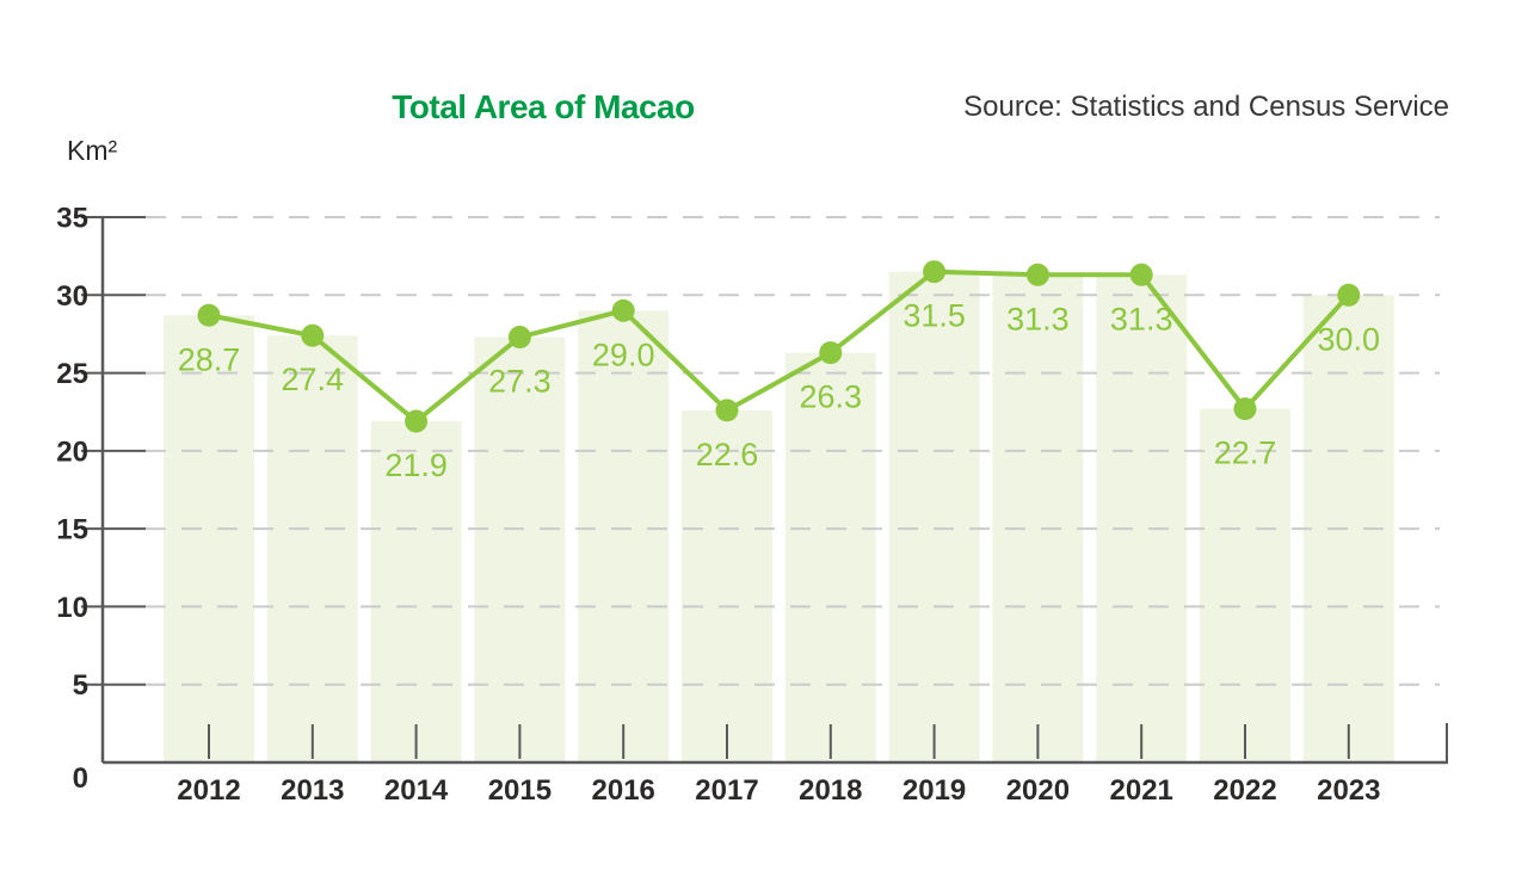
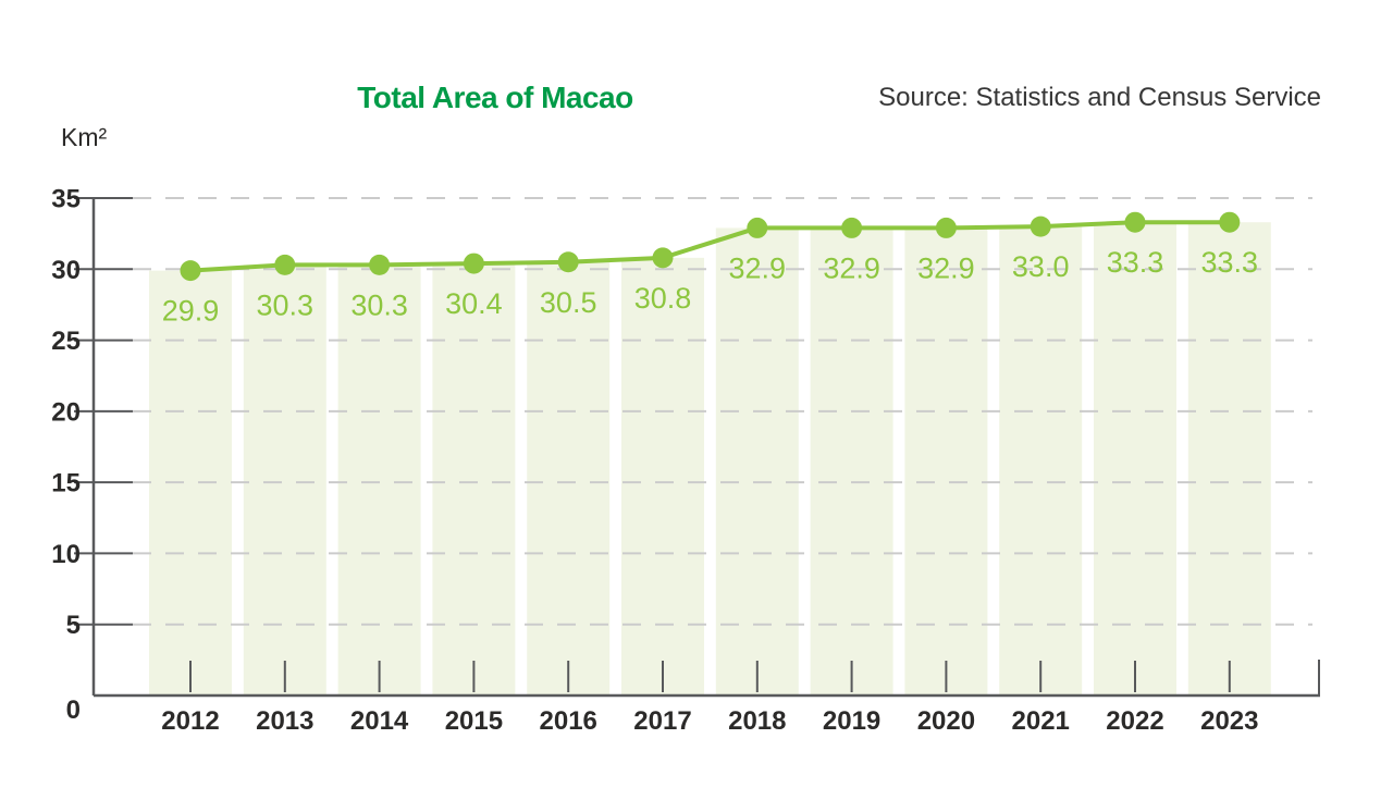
2012: 28.7 -> 29.9
2013: 27.4 -> 30.3
2014: 21.9 -> 30.3
2015: 27.3 -> 30.4
2016: 29.0 -> 30.5
2017: 22.6 -> 30.8
2018: 26.3 -> 32.9
2019: 31.5 -> 32.9
2020: 31.3 -> 32.9
2021: 31.3 -> 33.0
2022: 22.7 -> 33.3
2023: 30.0 -> 33.3
